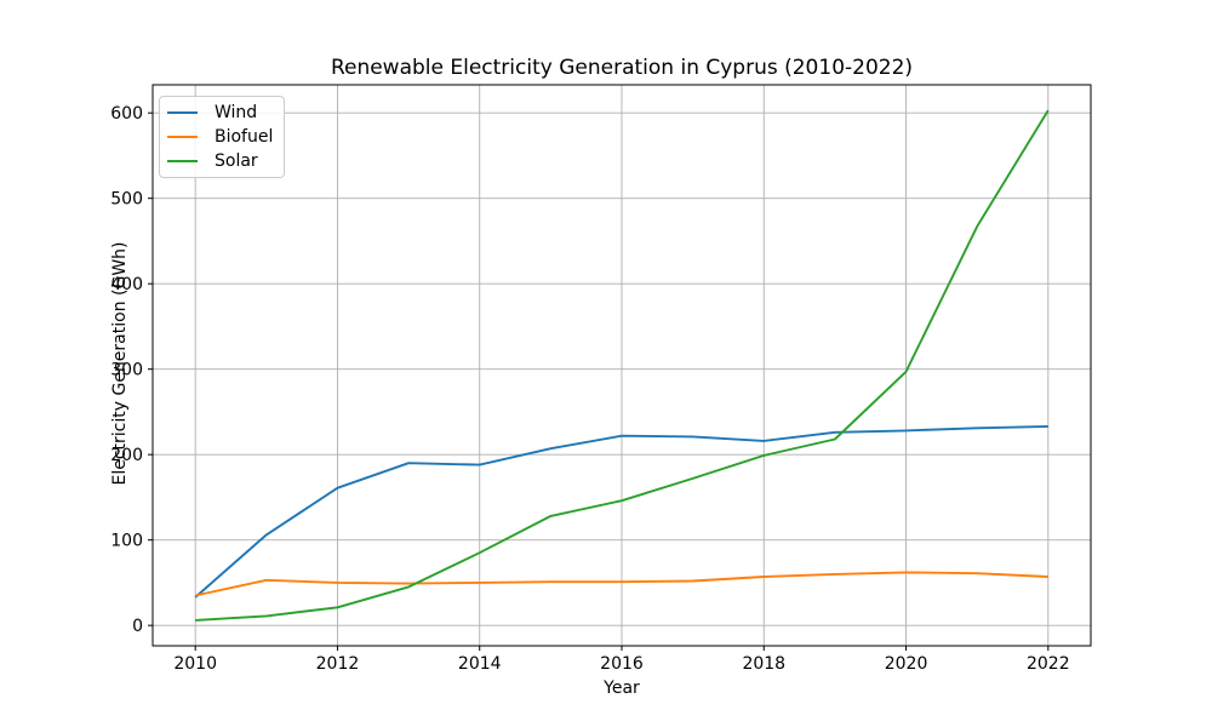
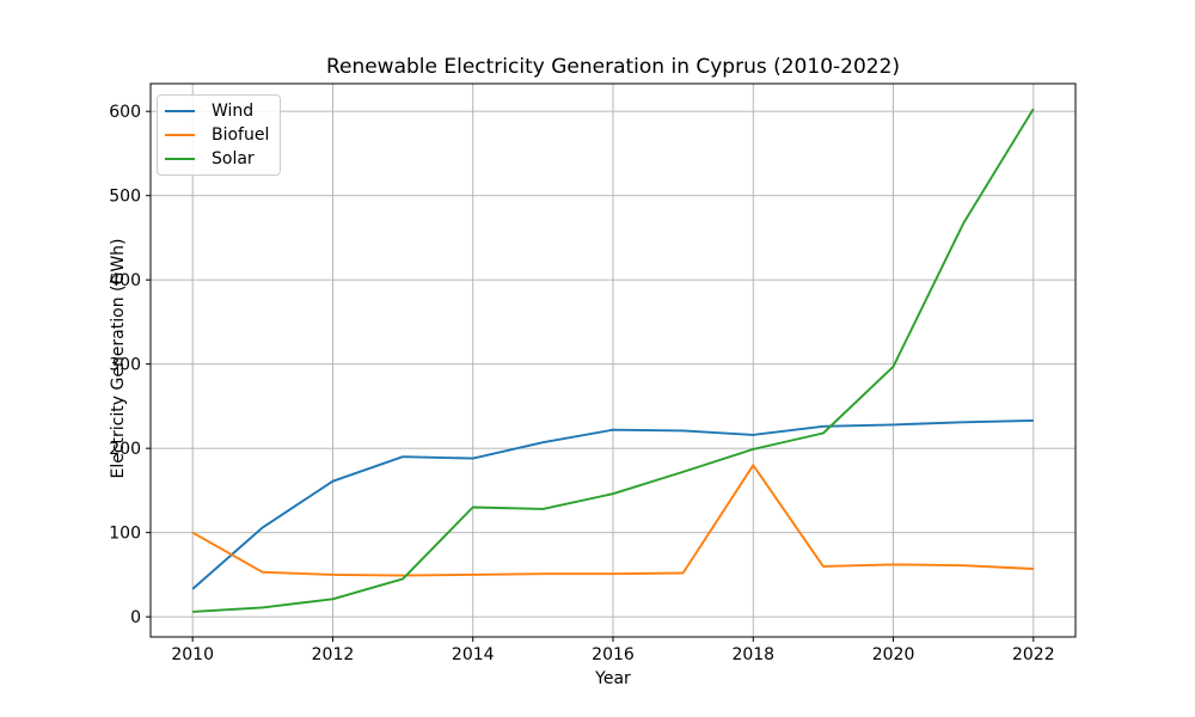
Biofuel/2010: 40 -> 100
Solar/2014: 80 -> 130
Biofuel/2018: 60 -> 180
